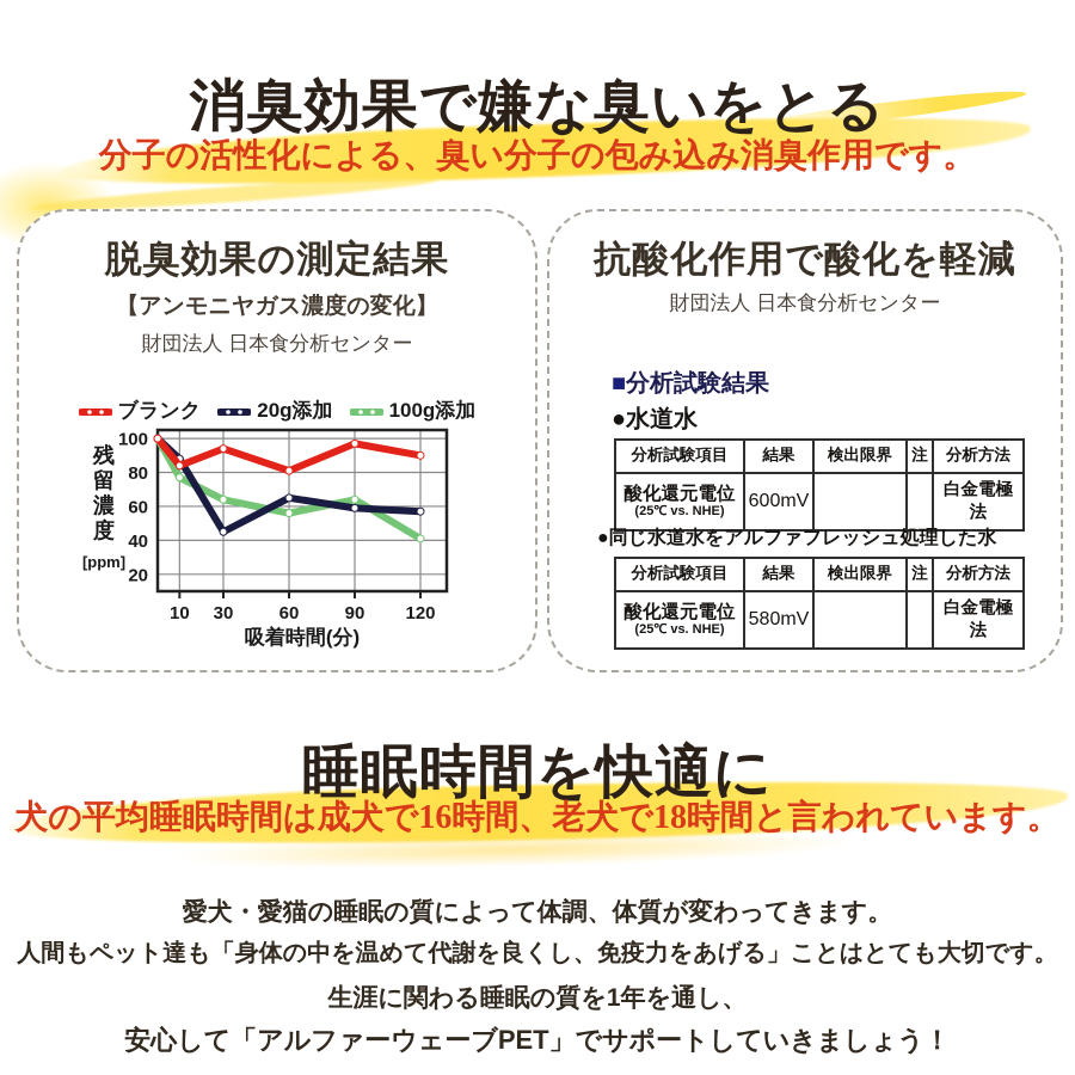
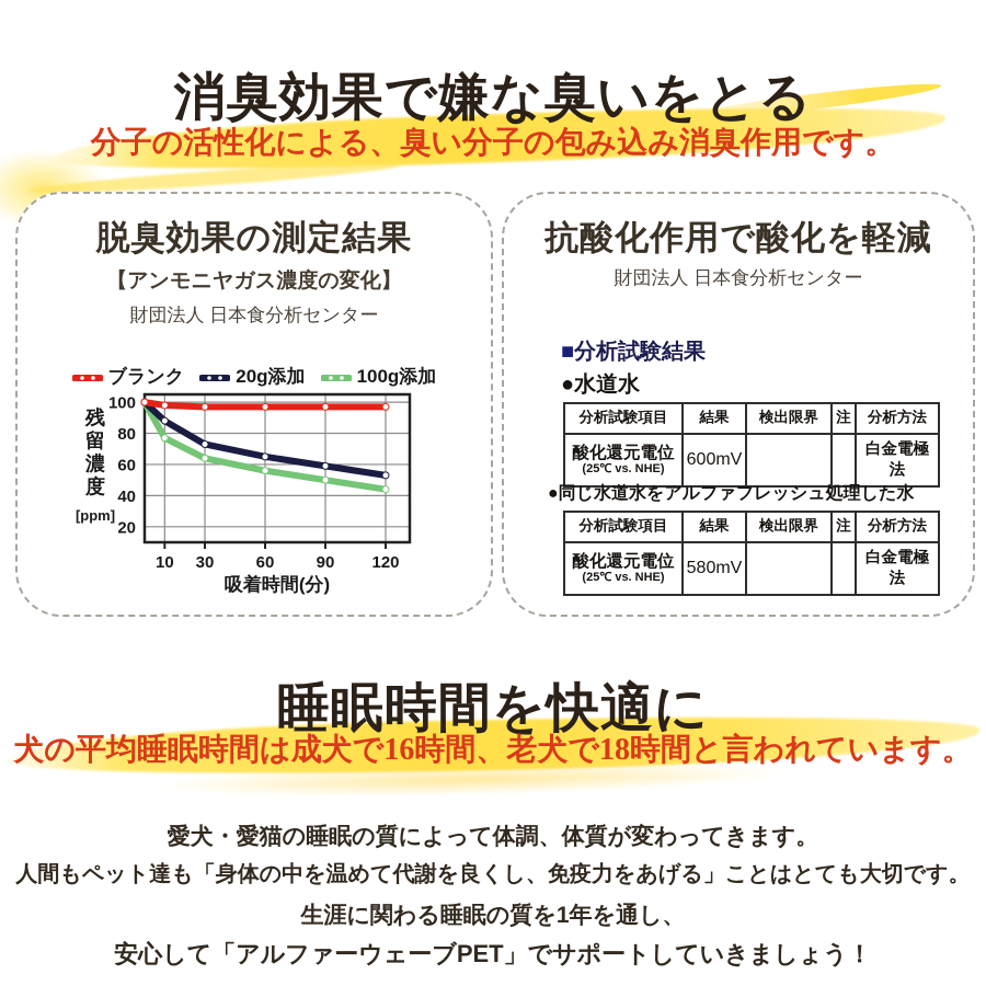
ブランク/10: 84 -> 98
ブランク/30: 94 -> 97
20g添加/30: 45 -> 73
ブランク/60: 81 -> 97
100g添加/90: 64 -> 50
ブランク/120: 90 -> 97
20g添加/120: 57 -> 53
100g添加/120: 41 -> 44
